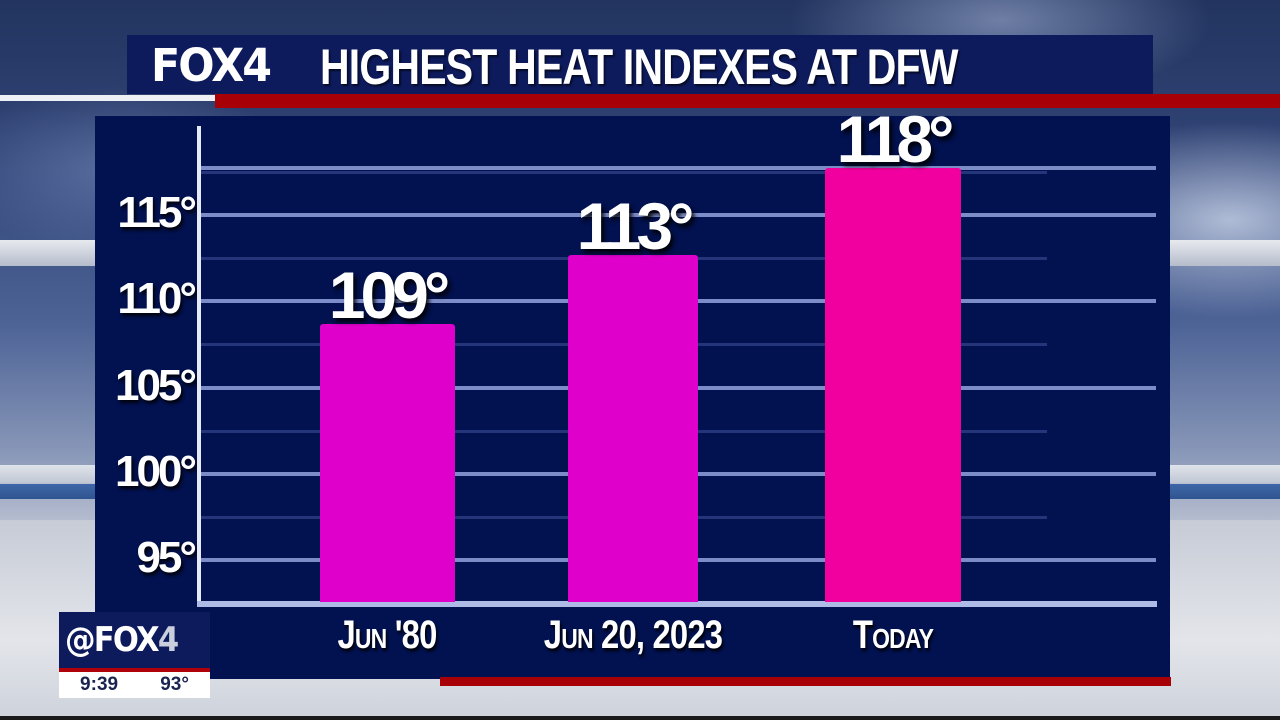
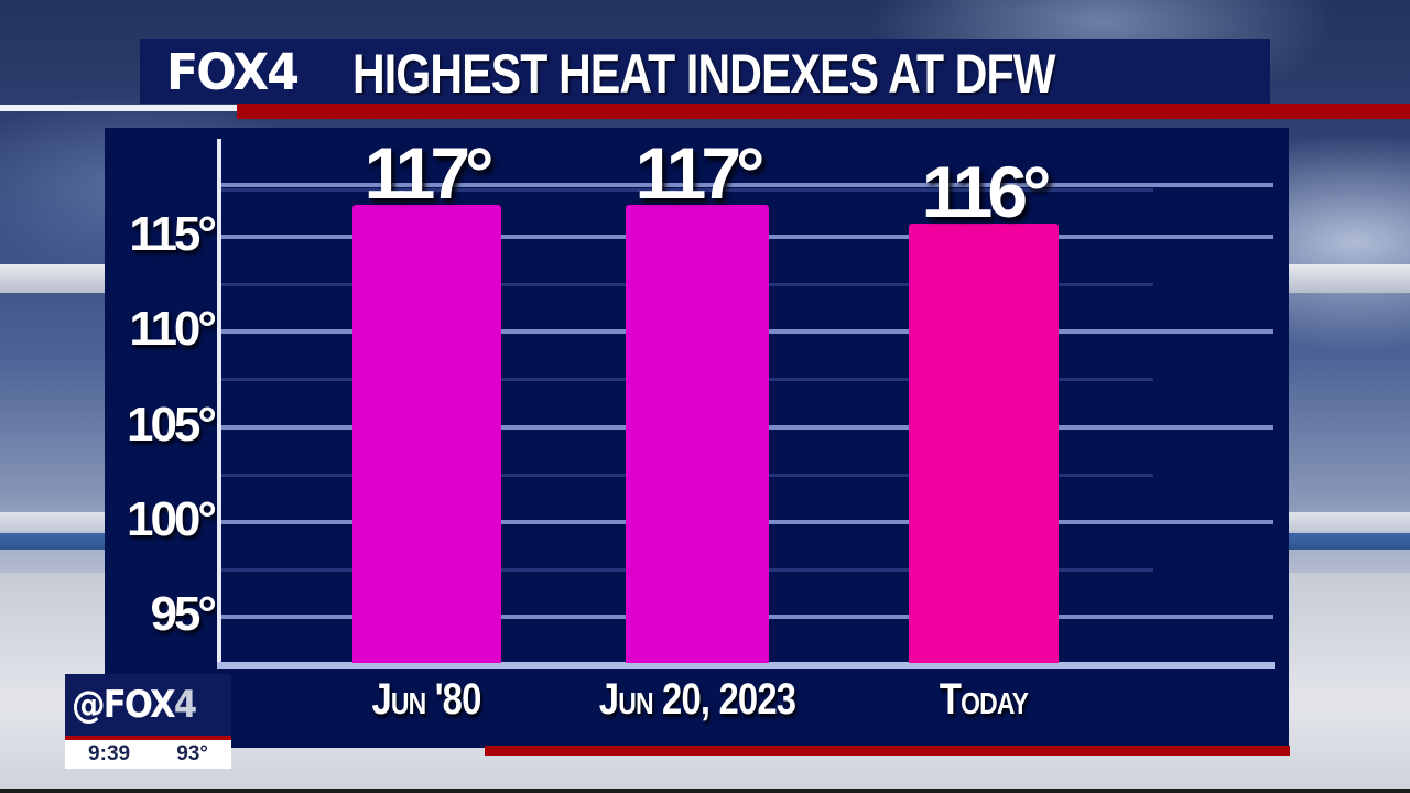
Jun '80: 109° -> 117°
Jun 20, 2023: 113° -> 117°
Today: 118° -> 116°
